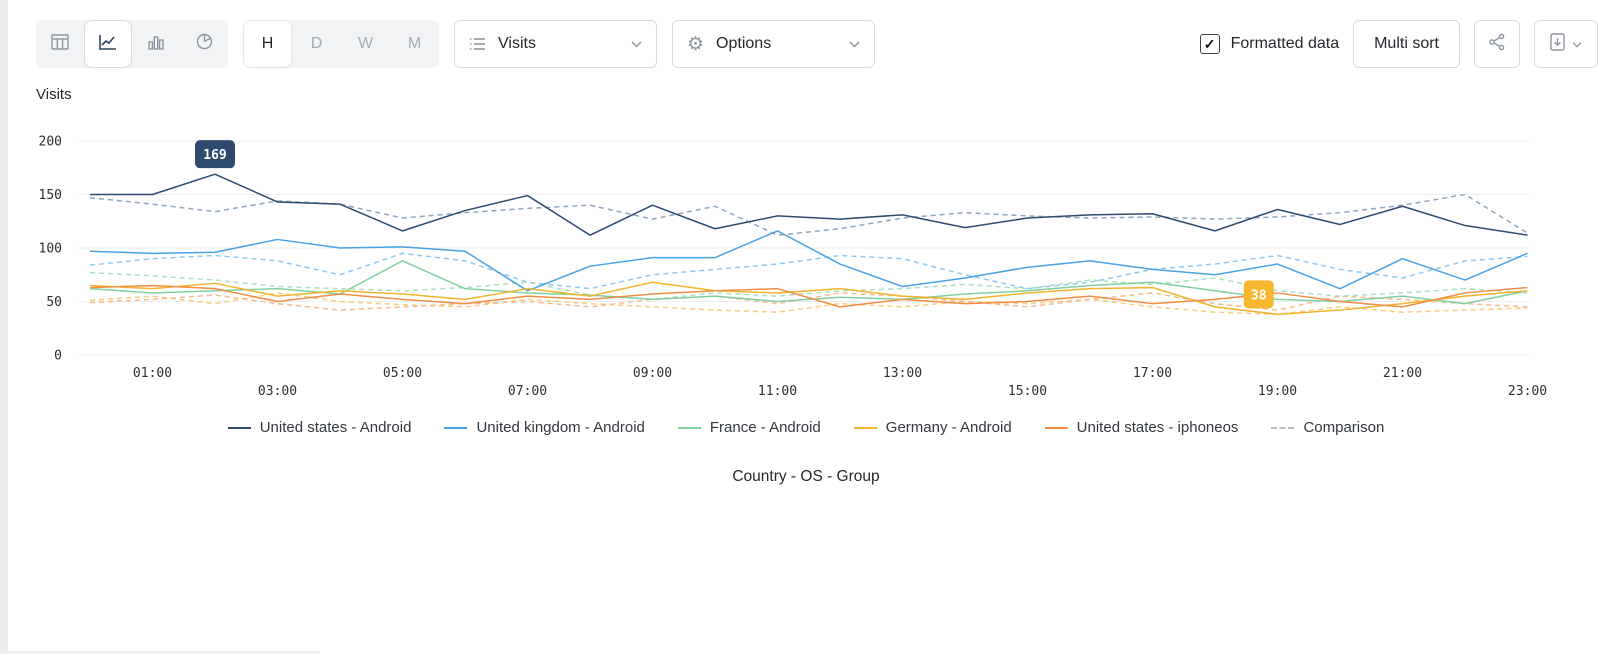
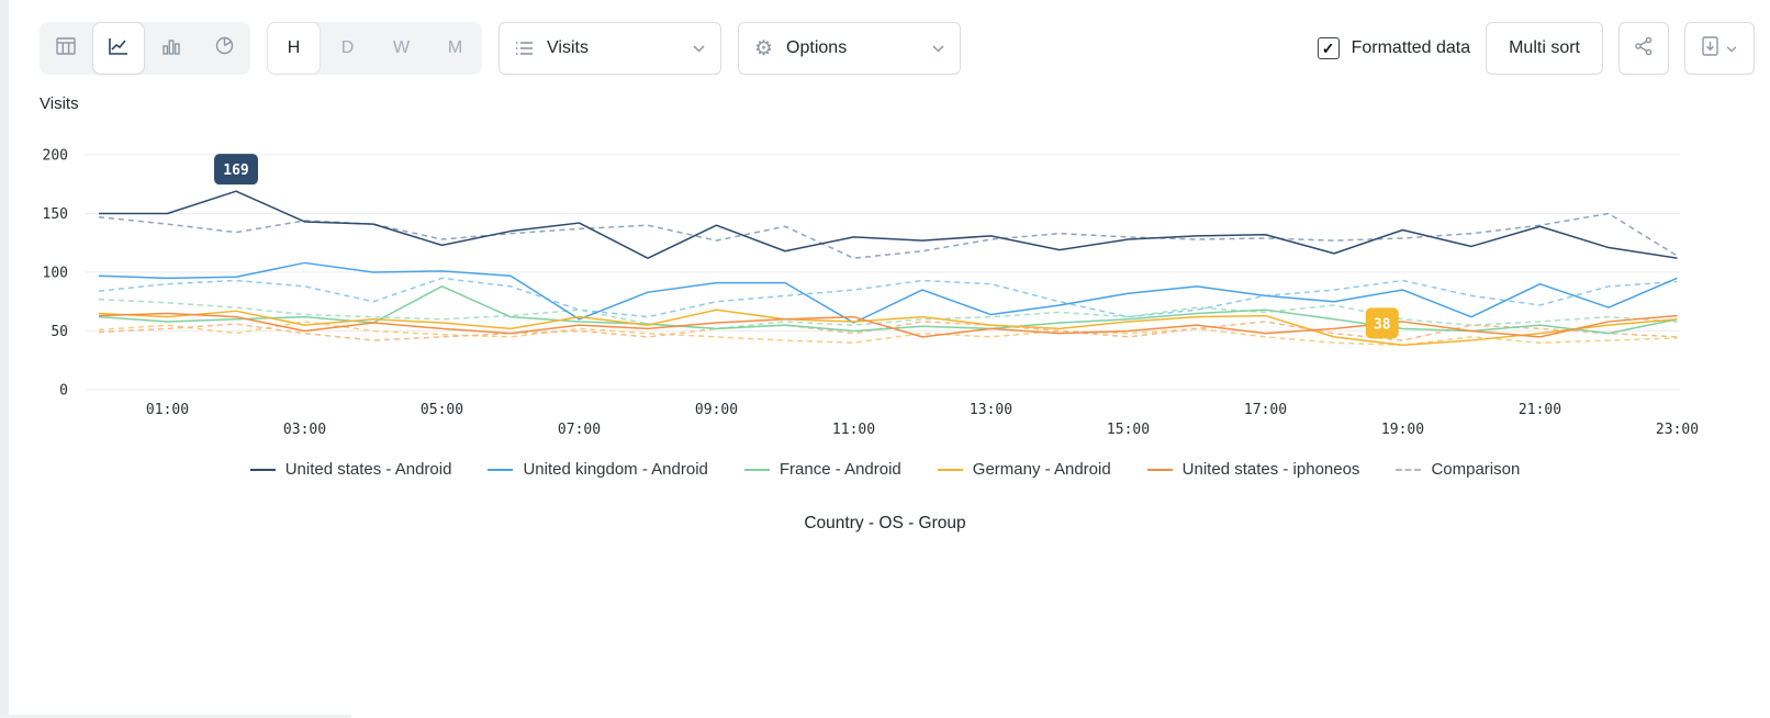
United states - Android/05:00: 116 -> 123
United states - Android/07:00: 149 -> 142
United kingdom - Android/11:00: 116 -> 57
